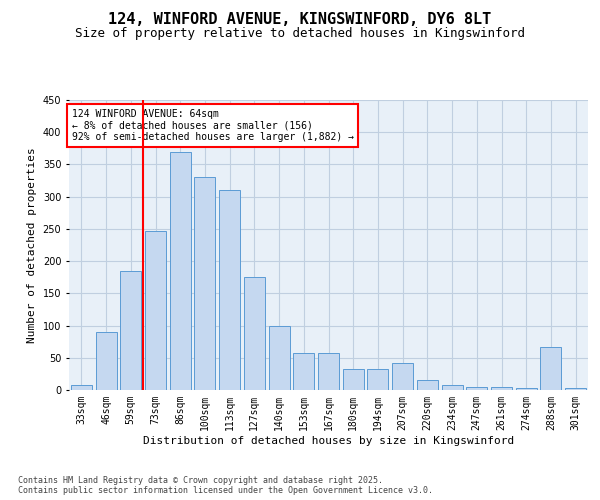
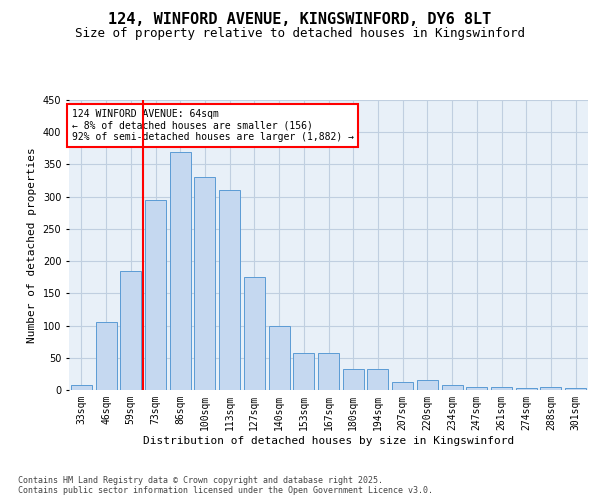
46sqm: 90 -> 105
73sqm: 246 -> 295
207sqm: 42 -> 13
288sqm: 66 -> 5
